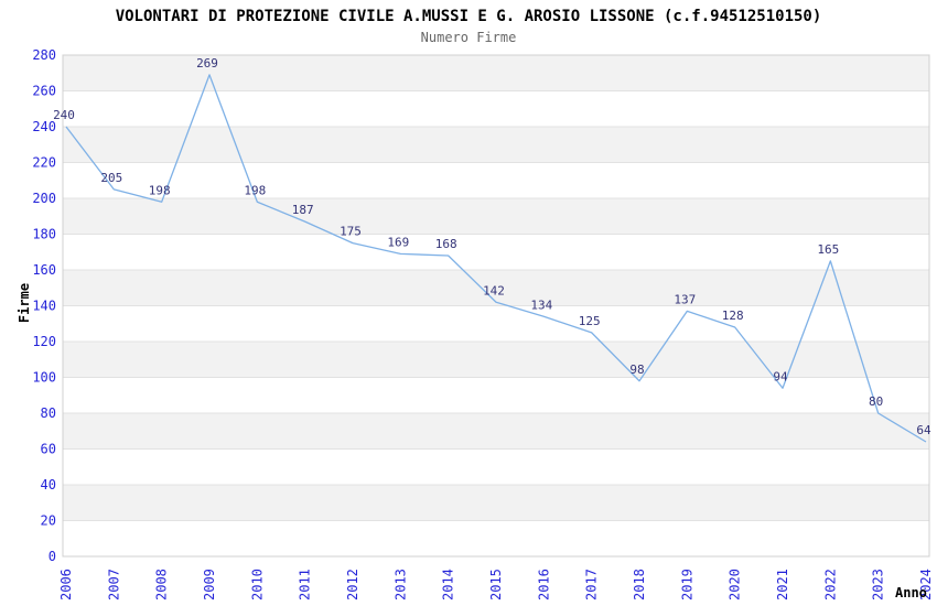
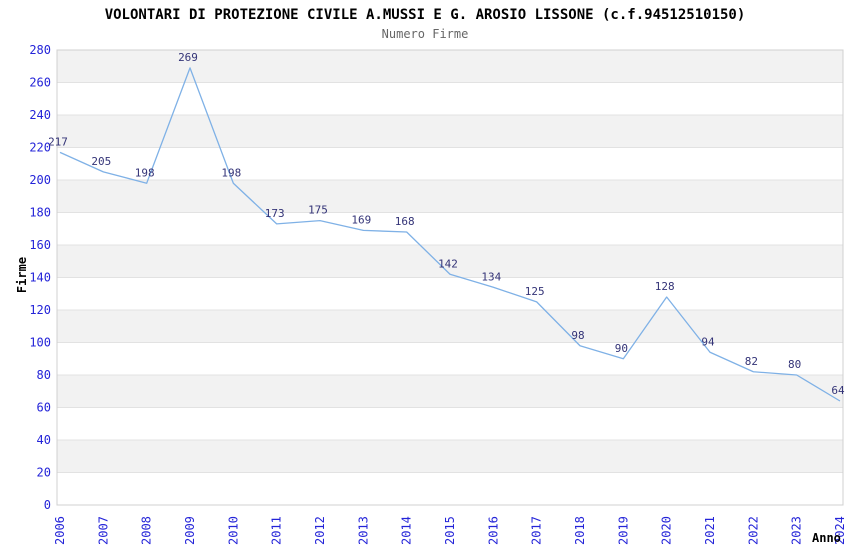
2006: 240 -> 217
2011: 187 -> 173
2019: 137 -> 90
2022: 165 -> 82
